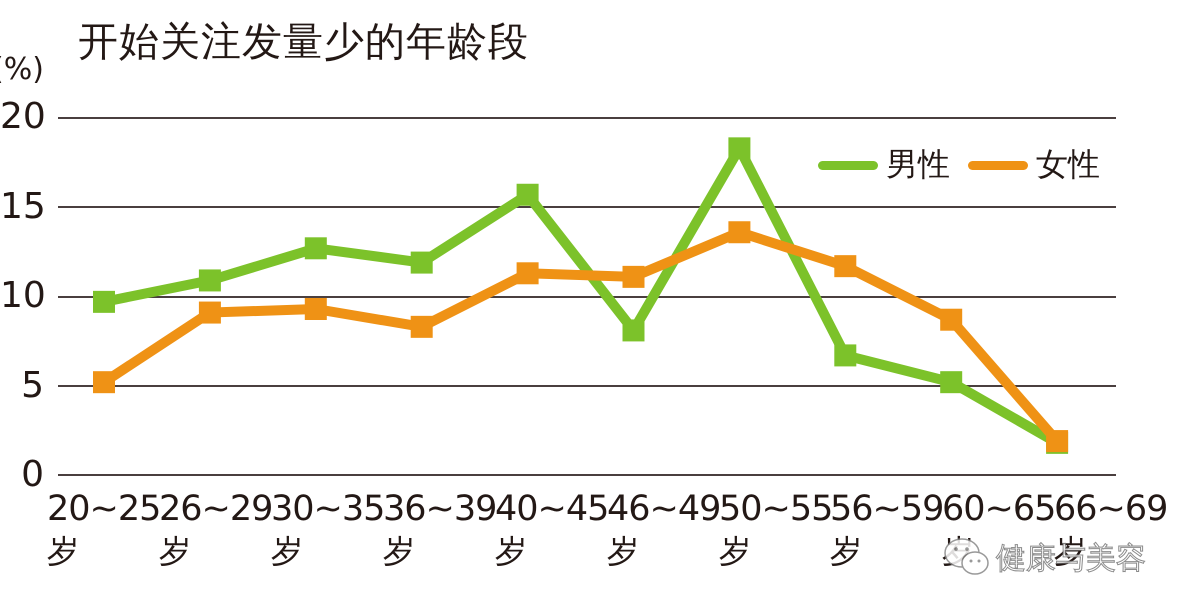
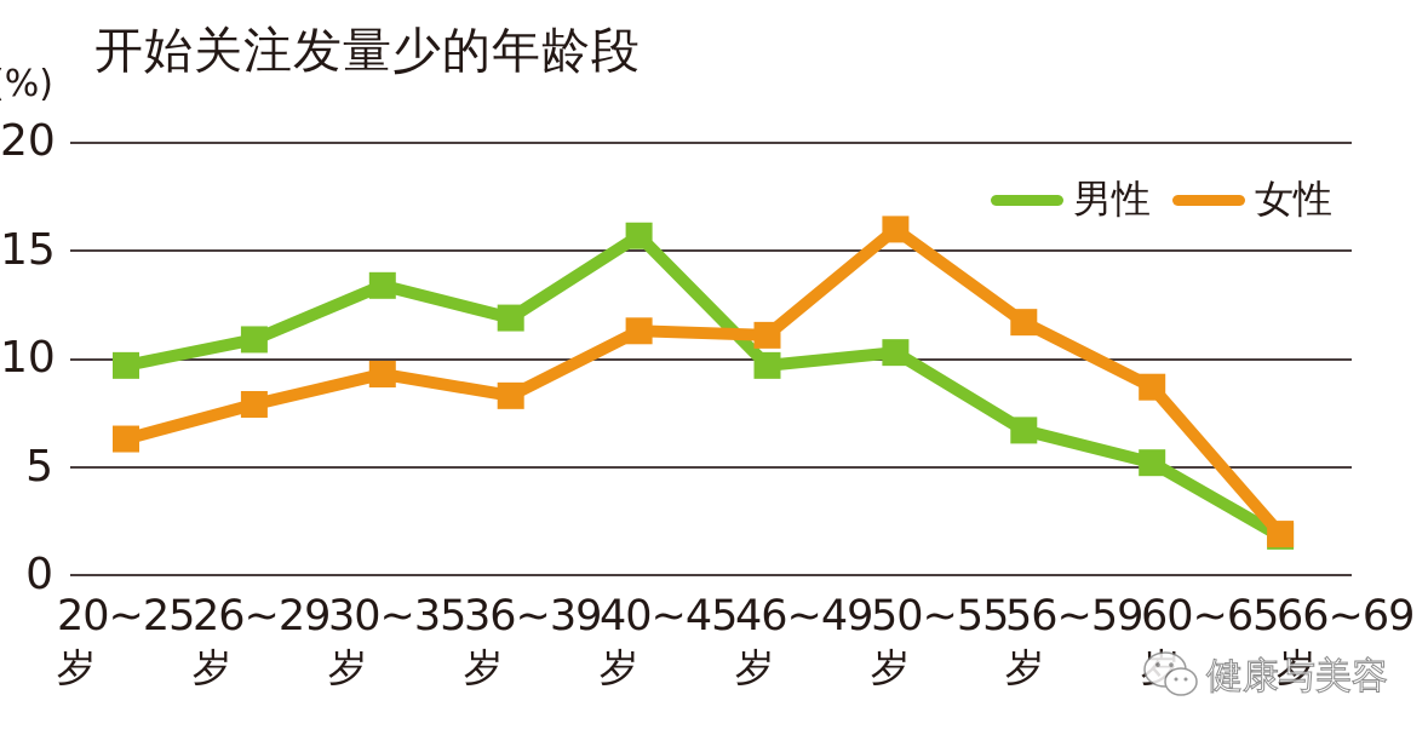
女性/20~25岁: 5.2 -> 6.3
女性/26~29岁: 9.1 -> 7.9
男性/30~35岁: 12.7 -> 13.4
男性/46~49岁: 8.1 -> 9.7
男性/50~55岁: 18.3 -> 10.3
女性/50~55岁: 13.6 -> 16.0
